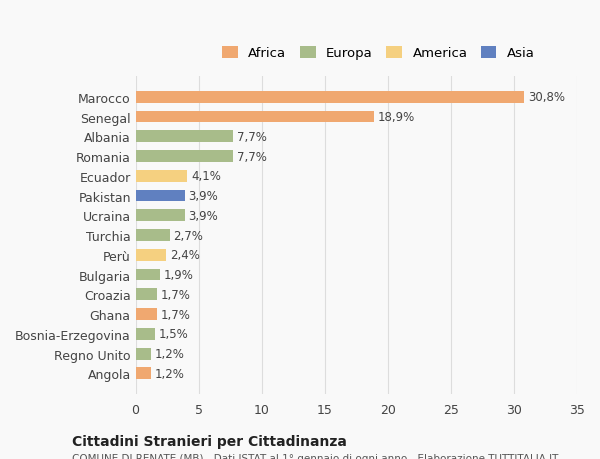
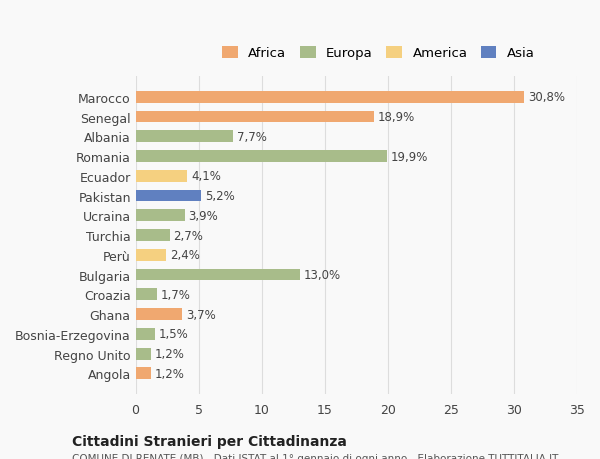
Romania: 7,7% -> 19,9%
Pakistan: 3,9% -> 5,2%
Bulgaria: 1,9% -> 13,0%
Ghana: 1,7% -> 3,7%
